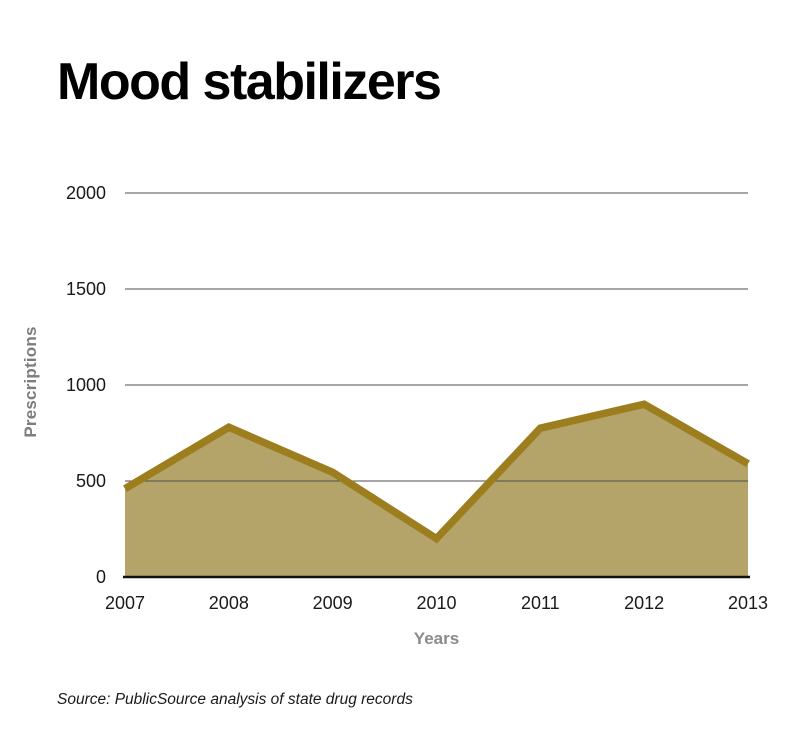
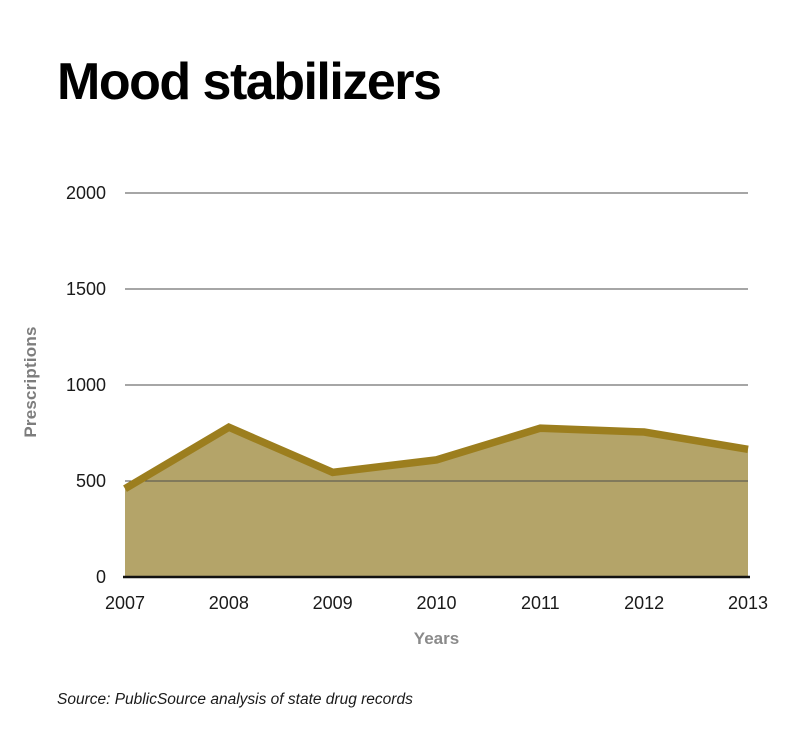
2010: 200 -> 610
2012: 900 -> 760
2013: 590 -> 660
